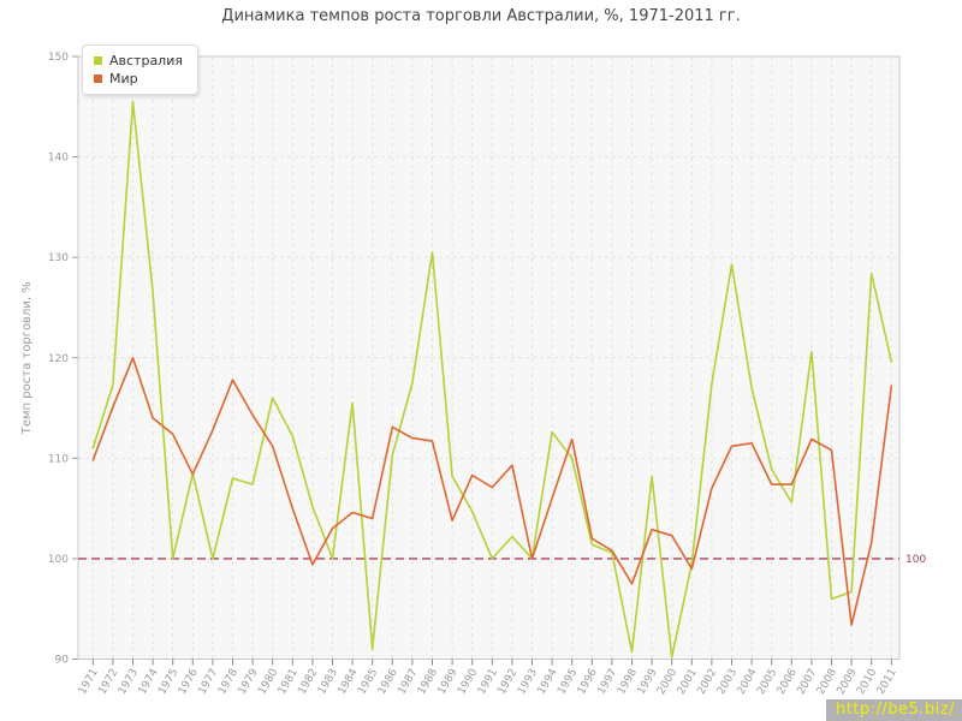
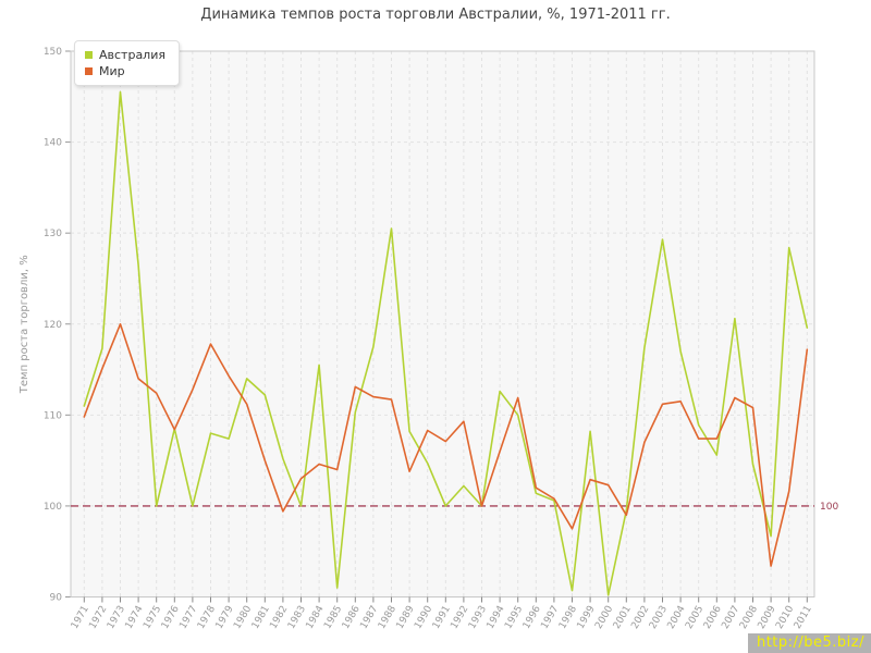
Австралия/1980: 116 -> 114
Австралия/2008: 96 -> 105
